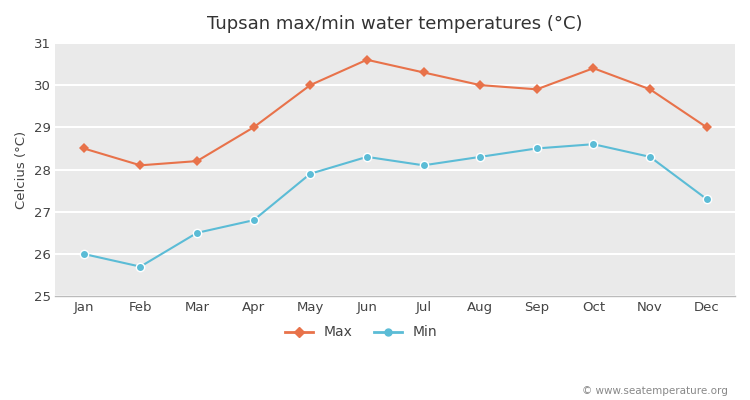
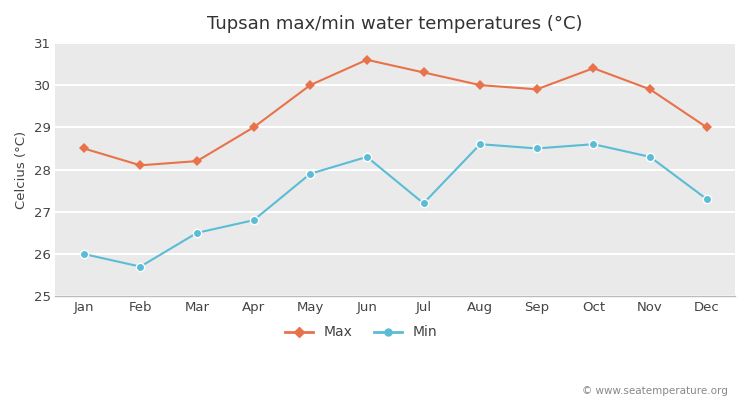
Min/Jul: 28.1 -> 27.2
Min/Aug: 28.3 -> 28.6
